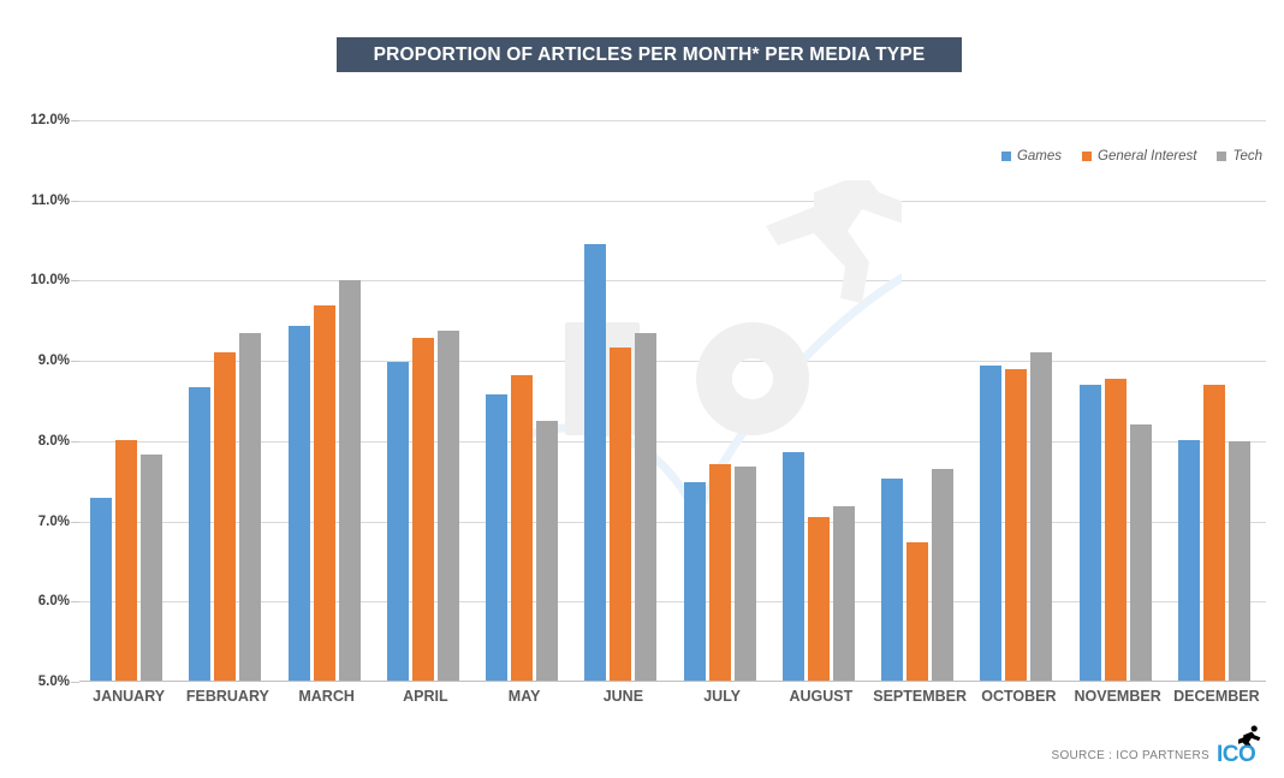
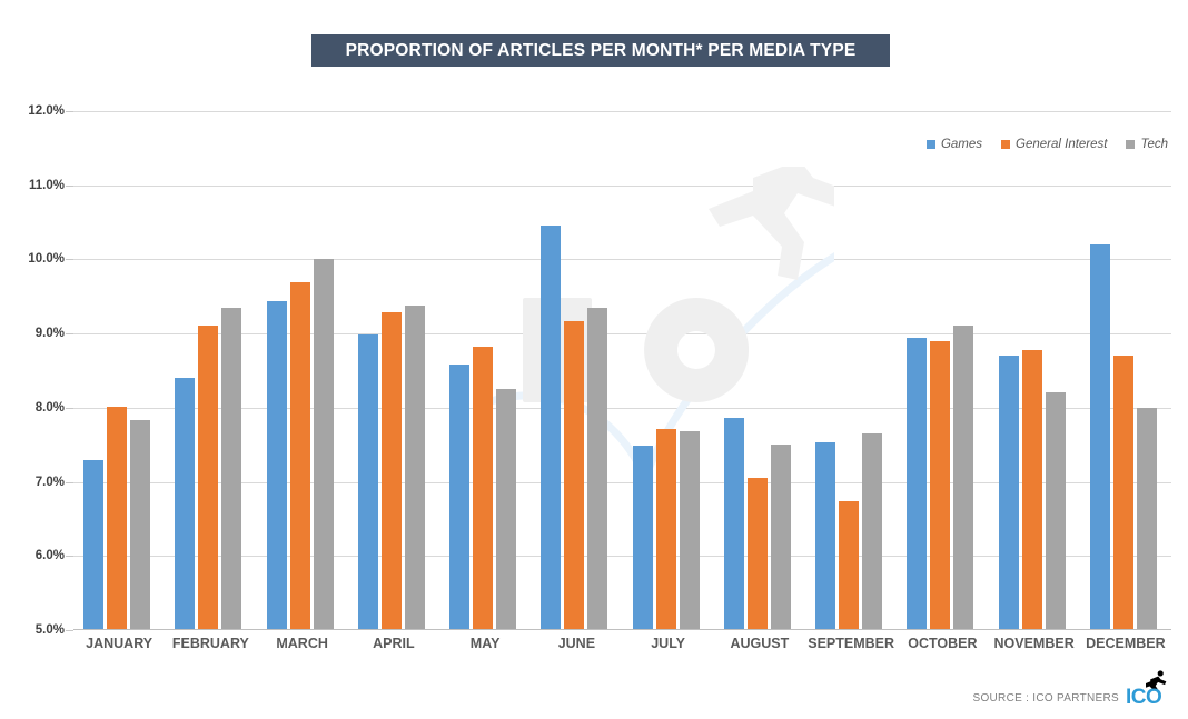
Games/FEBRUARY: 8.7% -> 8.4%
Tech/AUGUST: 7.2% -> 7.5%
Games/DECEMBER: 8.0% -> 10.2%
